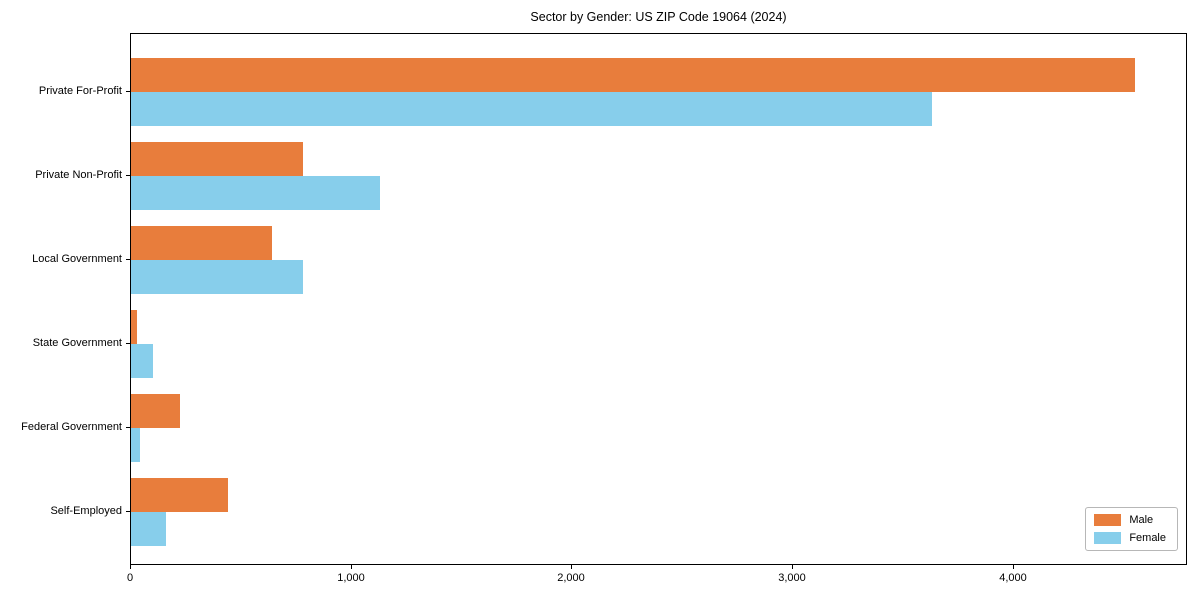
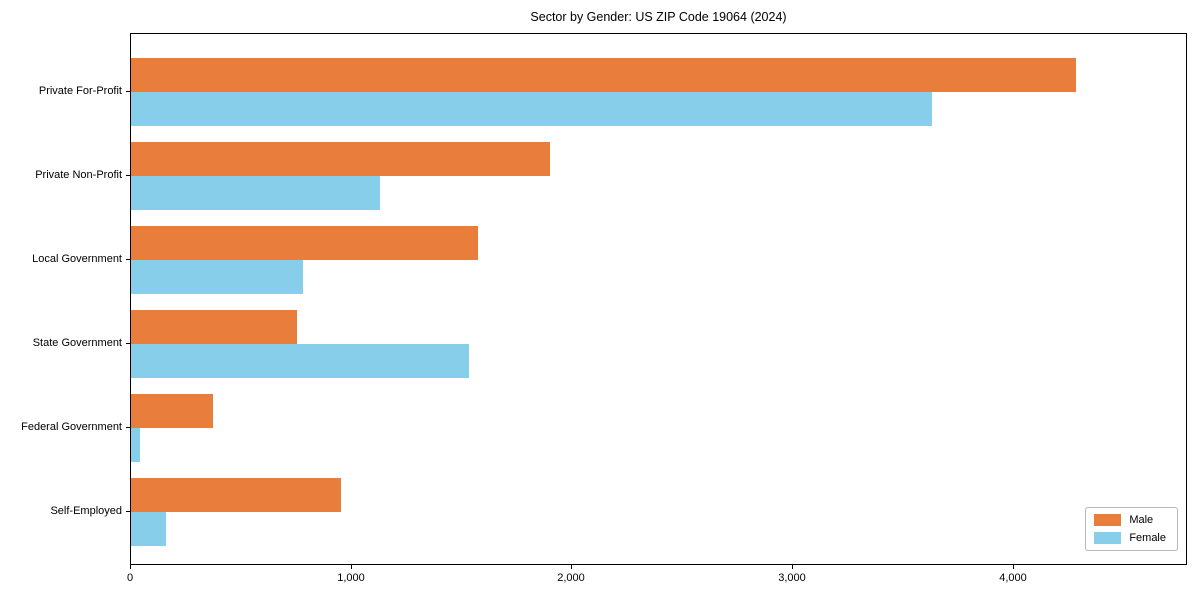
Male/Private For-Profit: 4550 -> 4280
Male/Private Non-Profit: 780 -> 1900
Male/Local Government: 640 -> 1570
Male/State Government: 20 -> 750
Female/State Government: 100 -> 1530
Male/Federal Government: 220 -> 370
Male/Self-Employed: 440 -> 950
